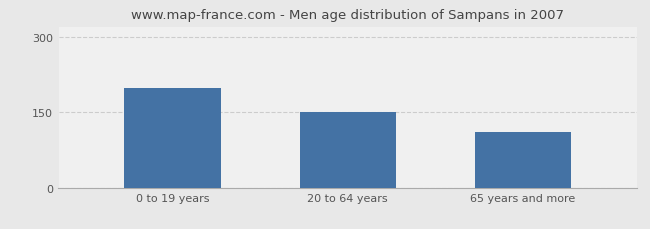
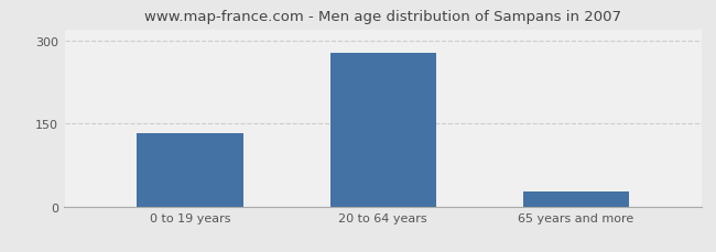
0 to 19 years: 198 -> 133
20 to 64 years: 150 -> 278
65 years and more: 110 -> 28
